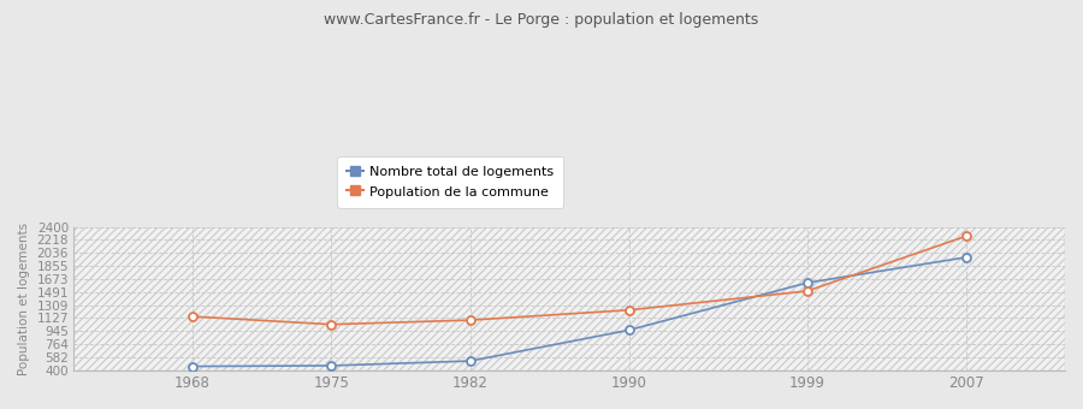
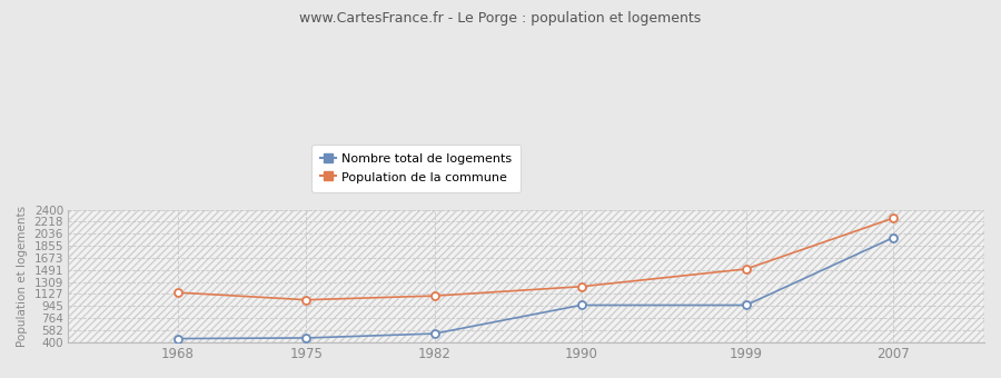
Nombre total de logements/1999: 1620 -> 960
